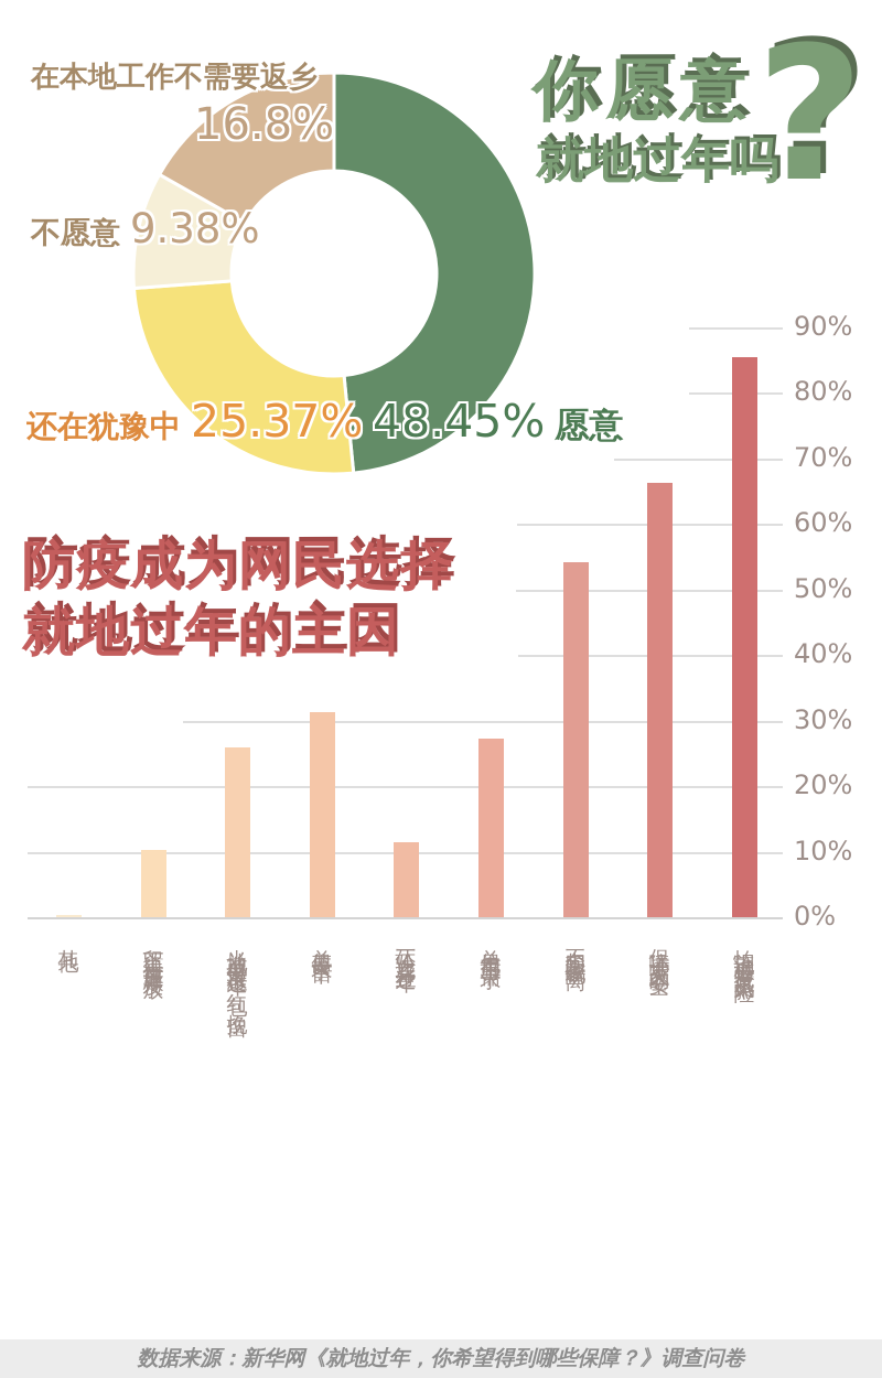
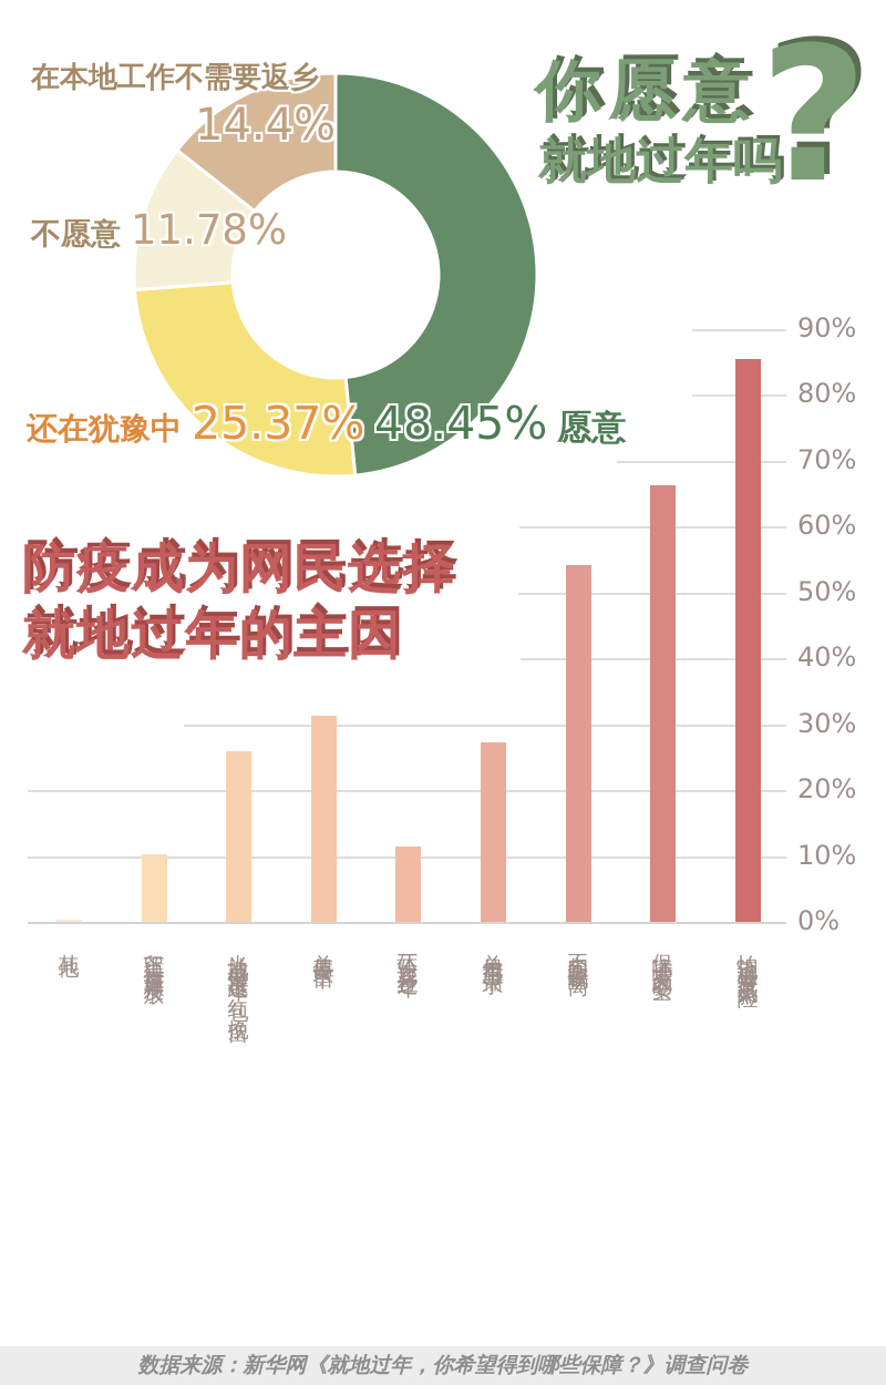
你愿意就地过年吗?/不愿意: 9.38% -> 11.78%
你愿意就地过年吗?/在本地工作不需要返乡: 16.8% -> 14.4%
